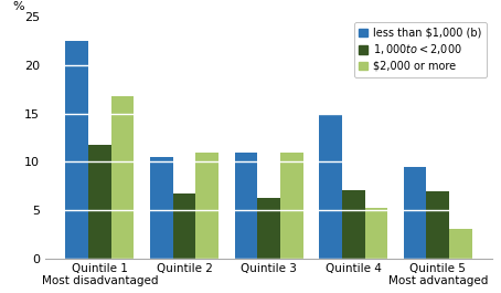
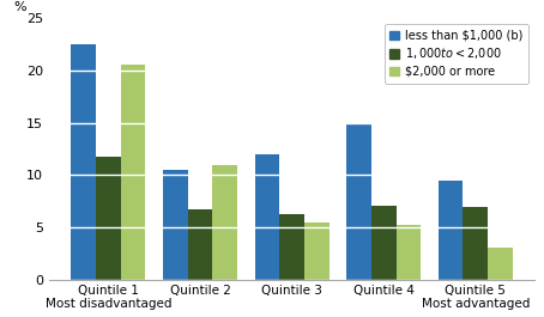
$2,000 or more/Quintile 1 Most disadvantaged: 16.8 -> 20.6
less than $1,000 (b)/Quintile 3: 11.0 -> 12.0
$2,000 or more/Quintile 3: 11.0 -> 5.5
